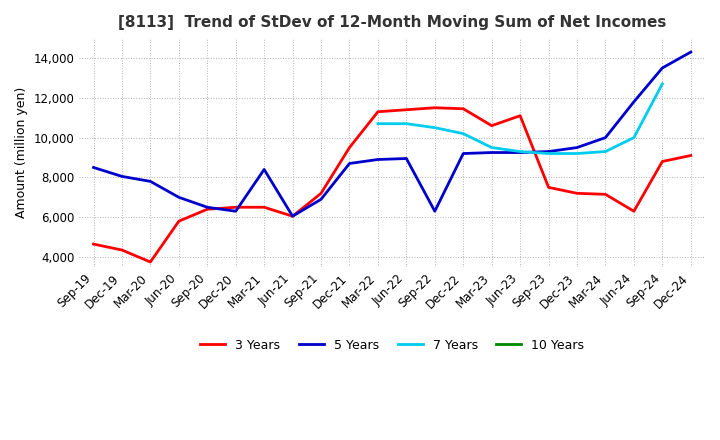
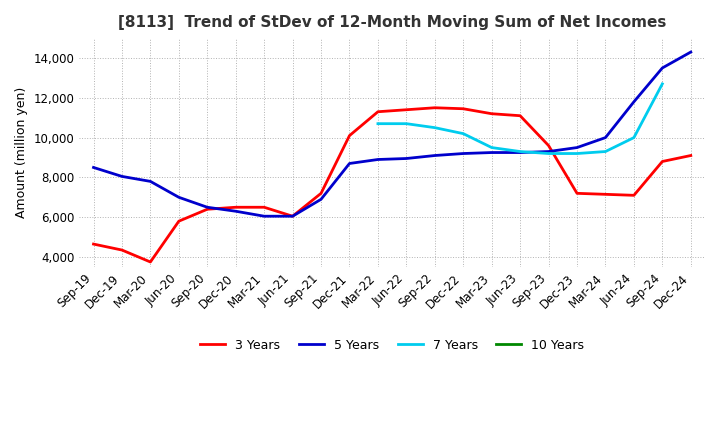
5 Years/Mar-21: 8,400 -> 6,000
3 Years/Dec-21: 9,500 -> 10,100
5 Years/Sep-22: 6,300 -> 9,100
3 Years/Mar-23: 10,600 -> 11,200
3 Years/Sep-23: 7,500 -> 9,600
3 Years/Jun-24: 6,300 -> 7,100
